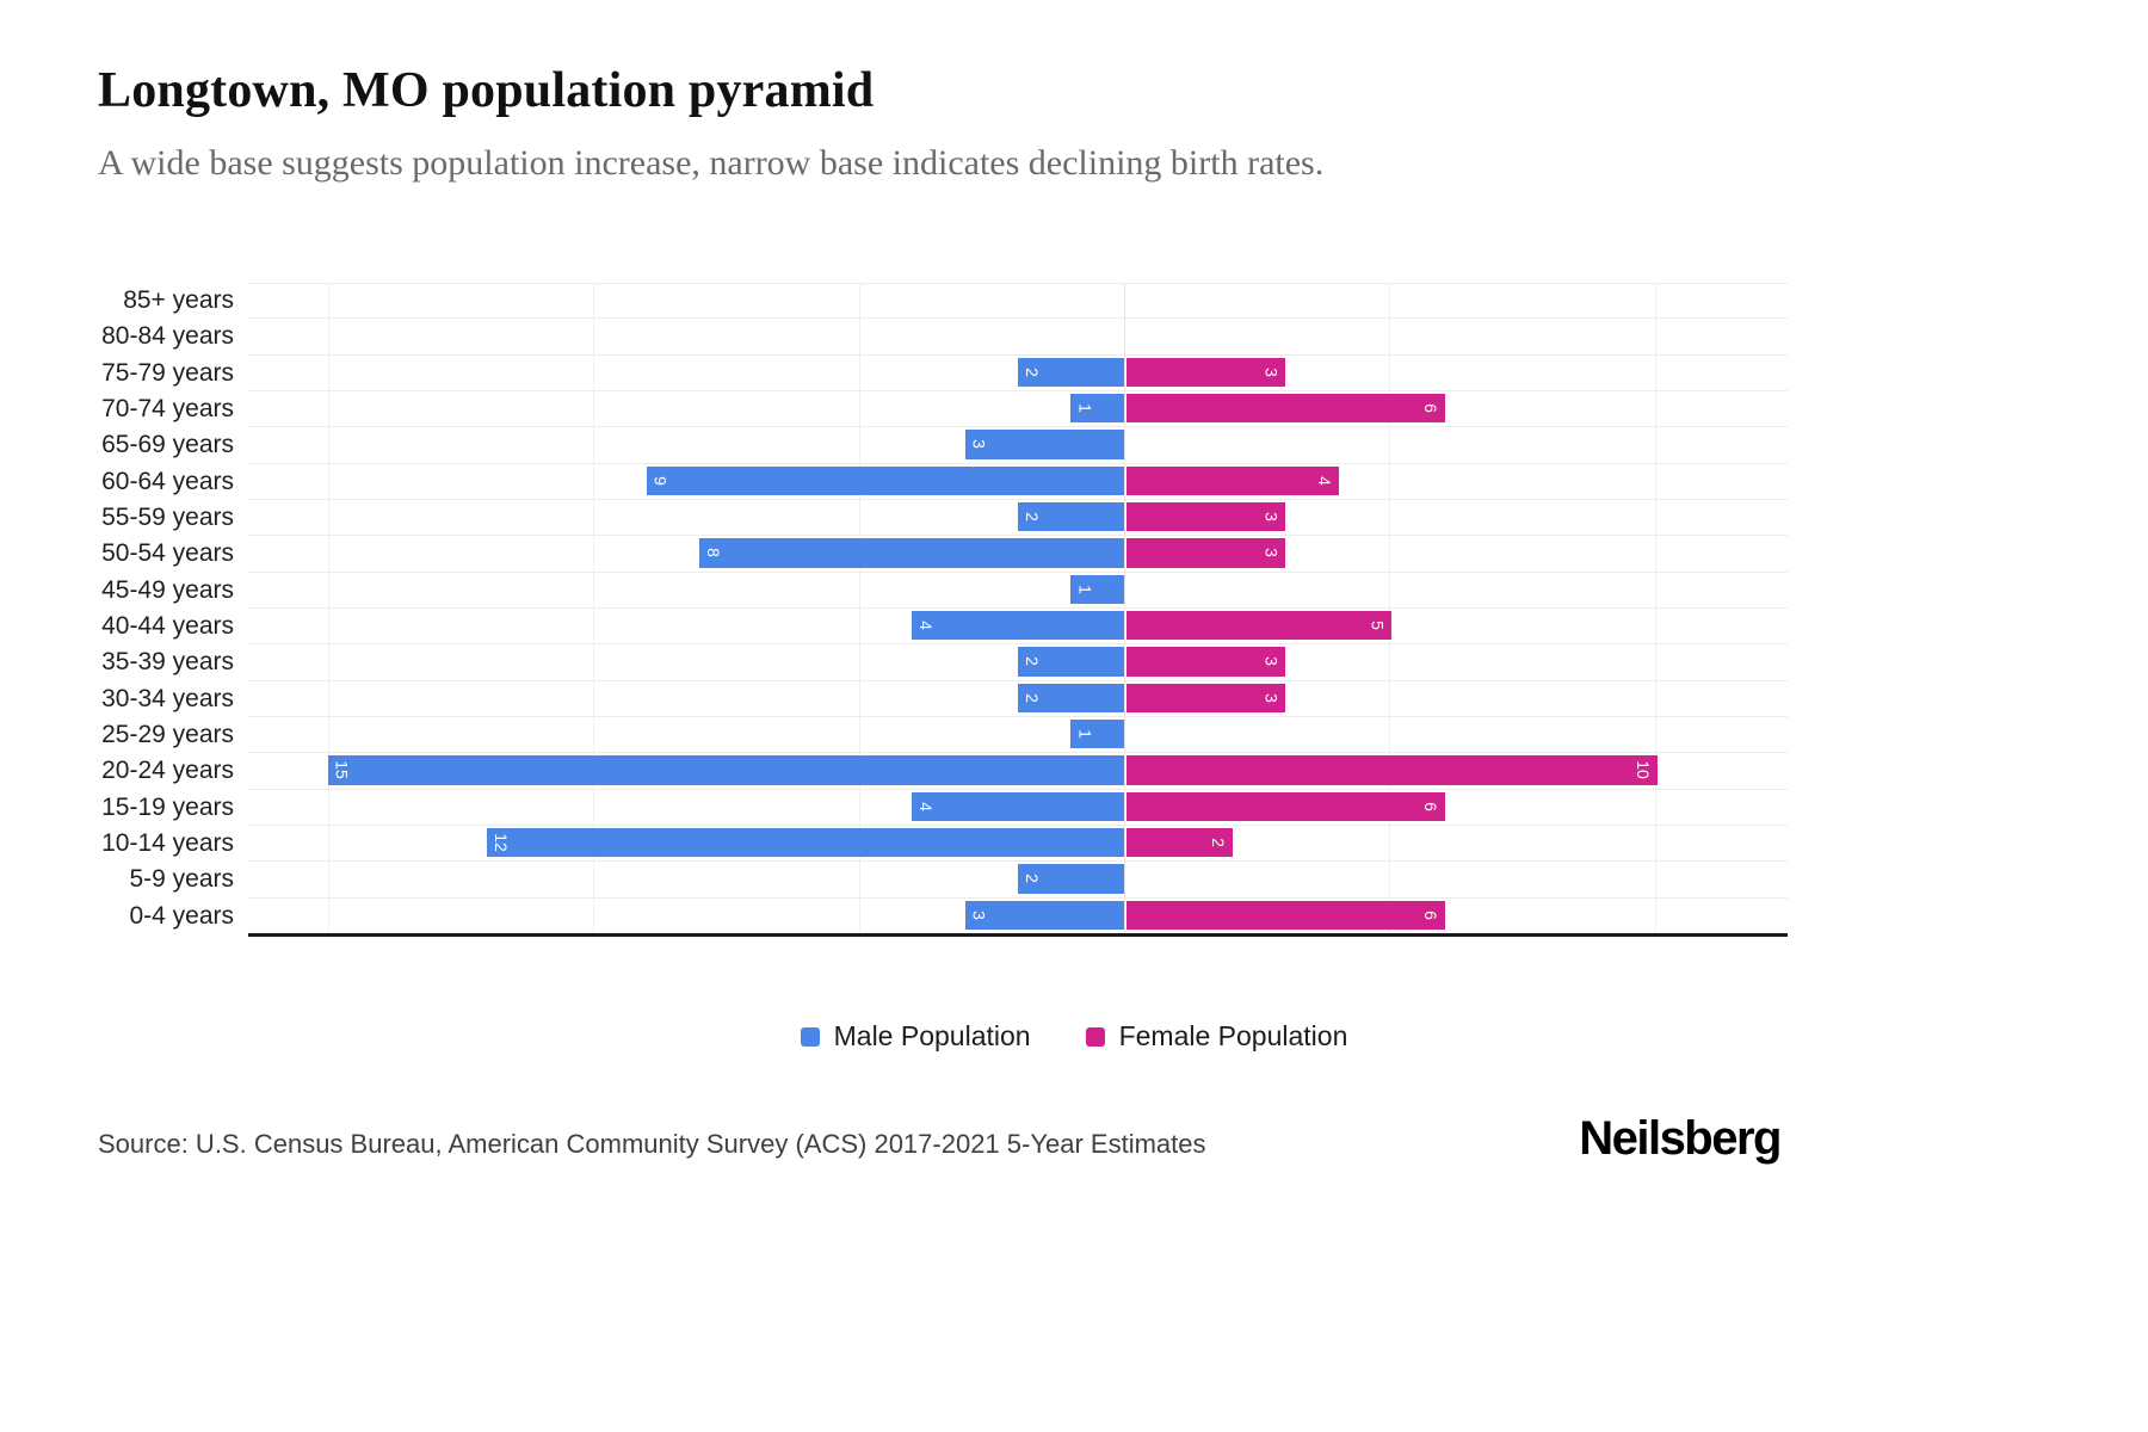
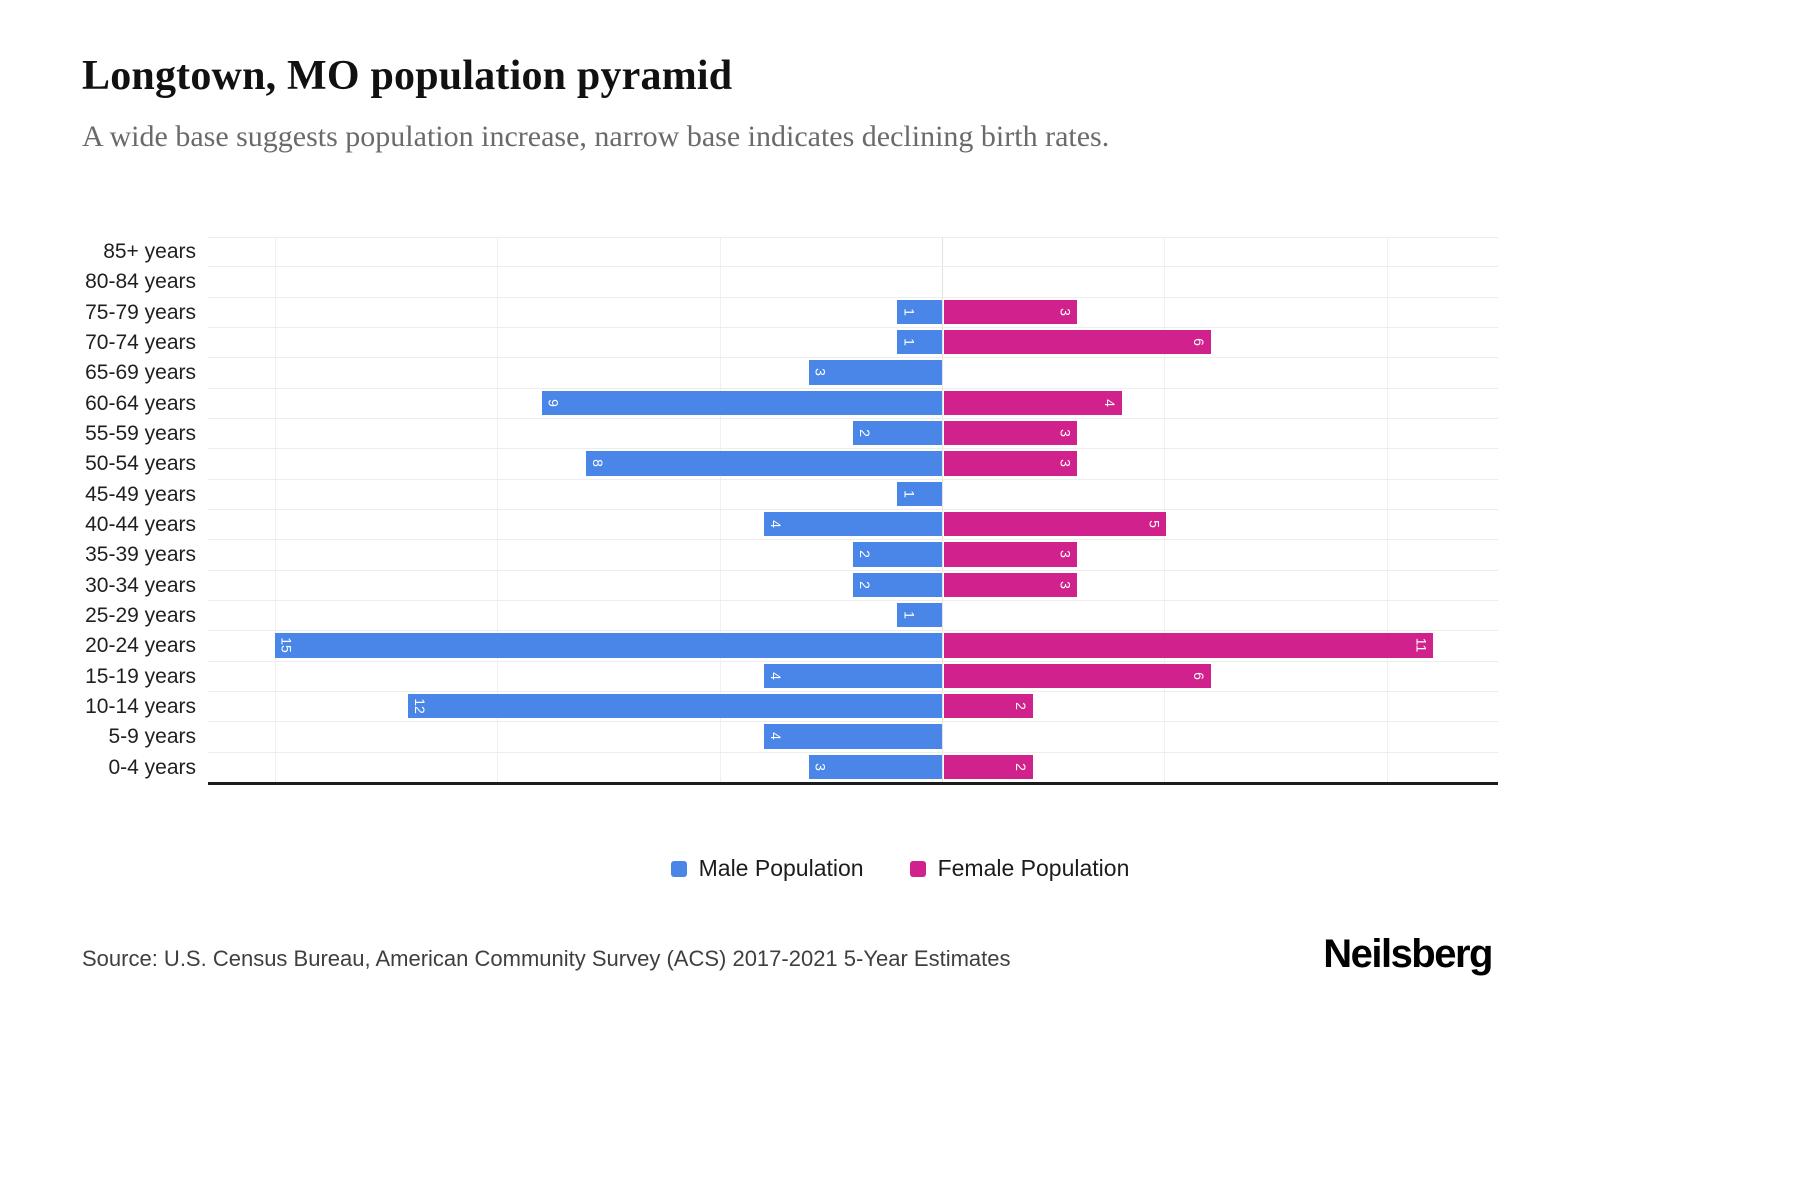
Male Population/75-79 years: 2 -> 1
Female Population/20-24 years: 10 -> 11
Male Population/5-9 years: 2 -> 4
Female Population/0-4 years: 6 -> 2
